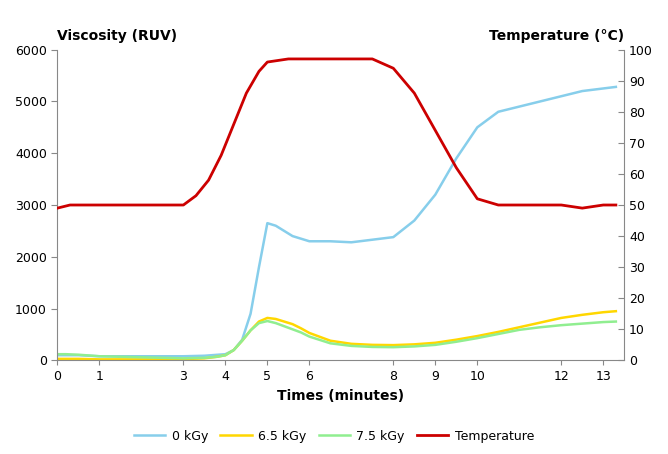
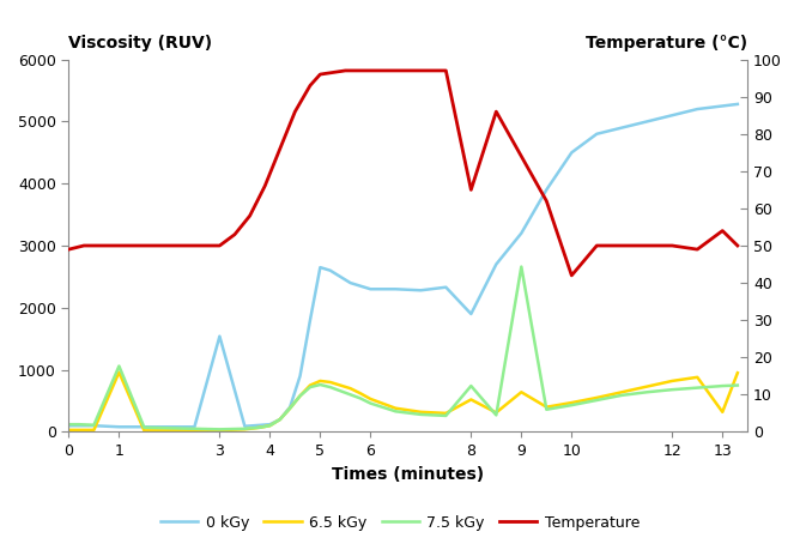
6.5 kGy/1: 20 -> 960
7.5 kGy/1: 80 -> 1060
0 kGy/3: 80 -> 1540
0 kGy/8: 2380 -> 1900
6.5 kGy/8: 300 -> 520
7.5 kGy/8: 260 -> 740
Temperature/8: 94 -> 65
6.5 kGy/9: 340 -> 640
7.5 kGy/9: 300 -> 2660
Temperature/10: 52 -> 42
6.5 kGy/13: 930 -> 320
Temperature/13: 50 -> 54
